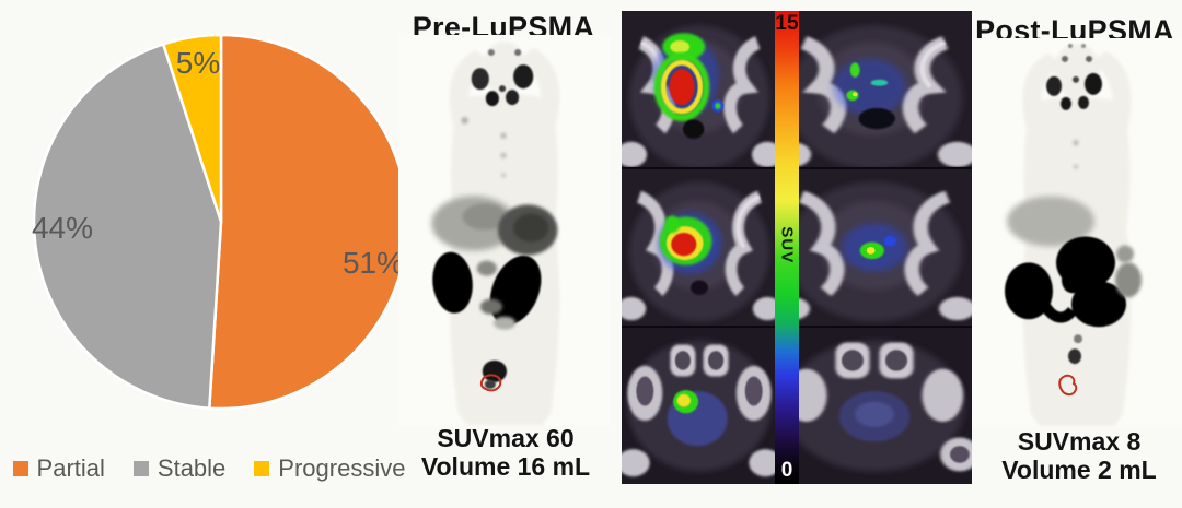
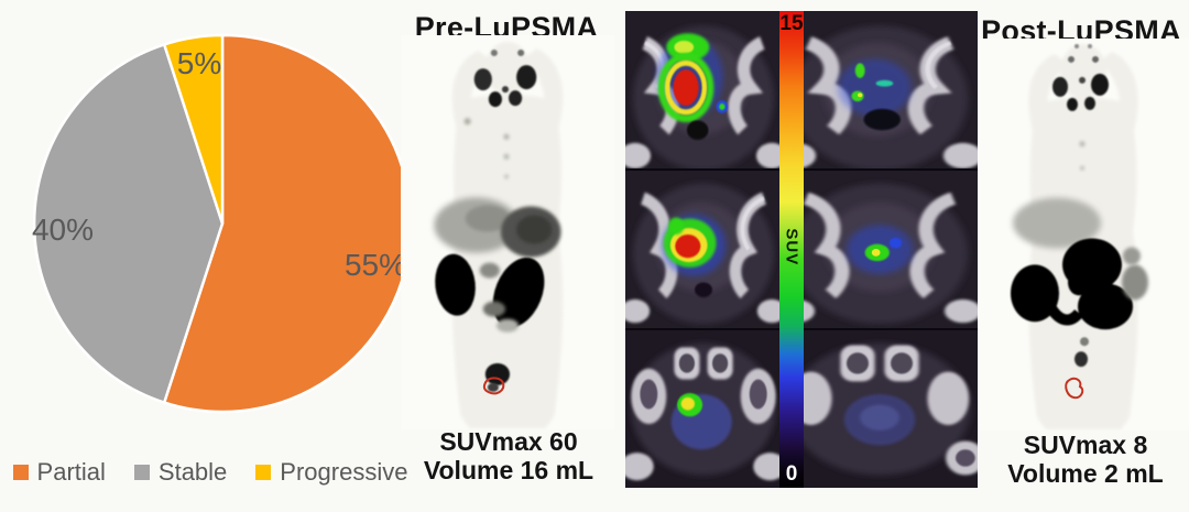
Partial: 51% -> 55%
Stable: 44% -> 40%
